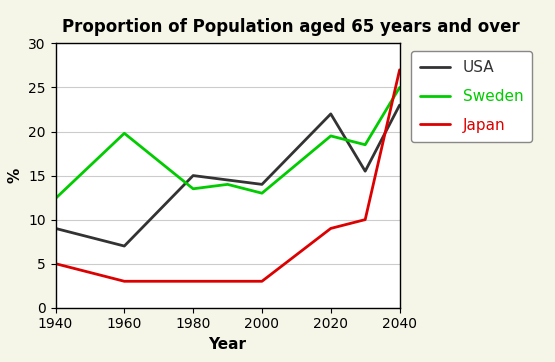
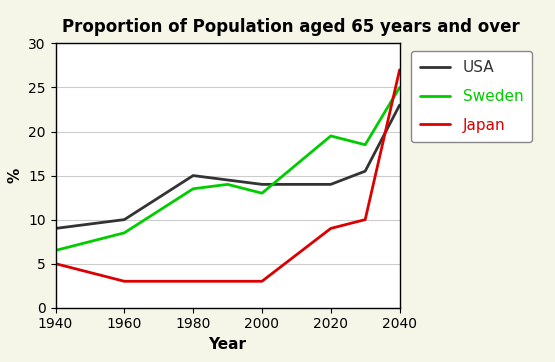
Sweden/1940: 12.4 -> 6.5
USA/1960: 7.0 -> 10.0
Sweden/1960: 19.8 -> 8.5
USA/2020: 22.0 -> 14.0
